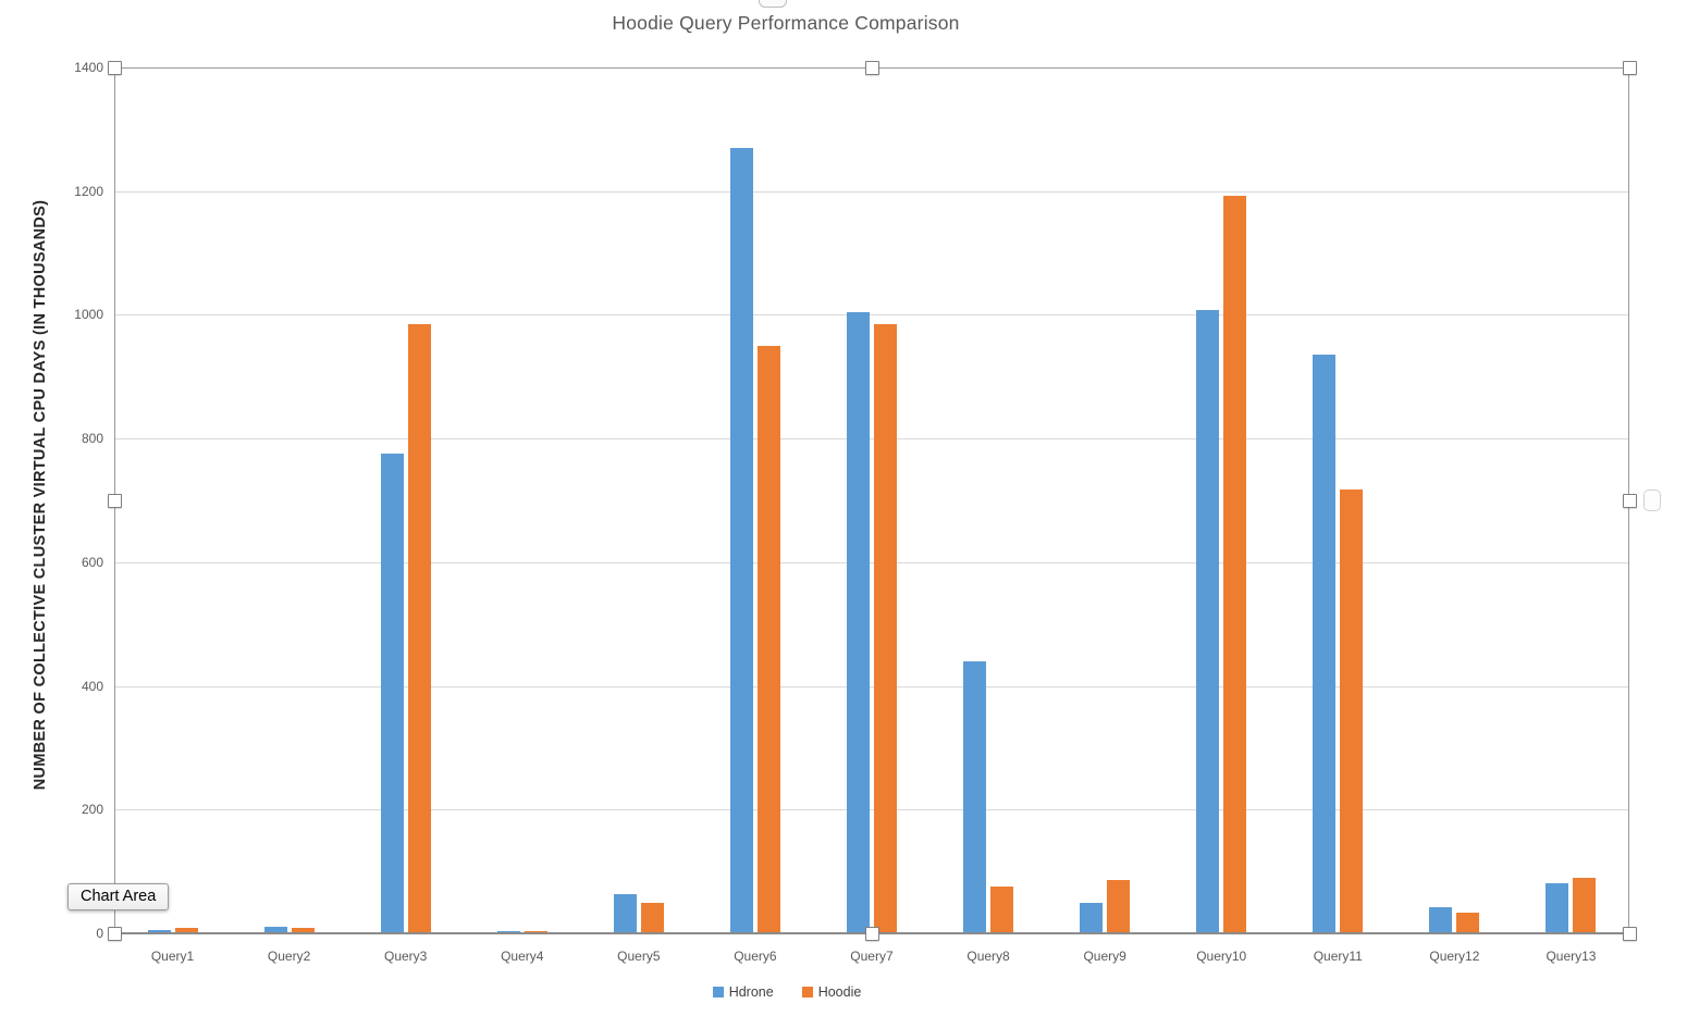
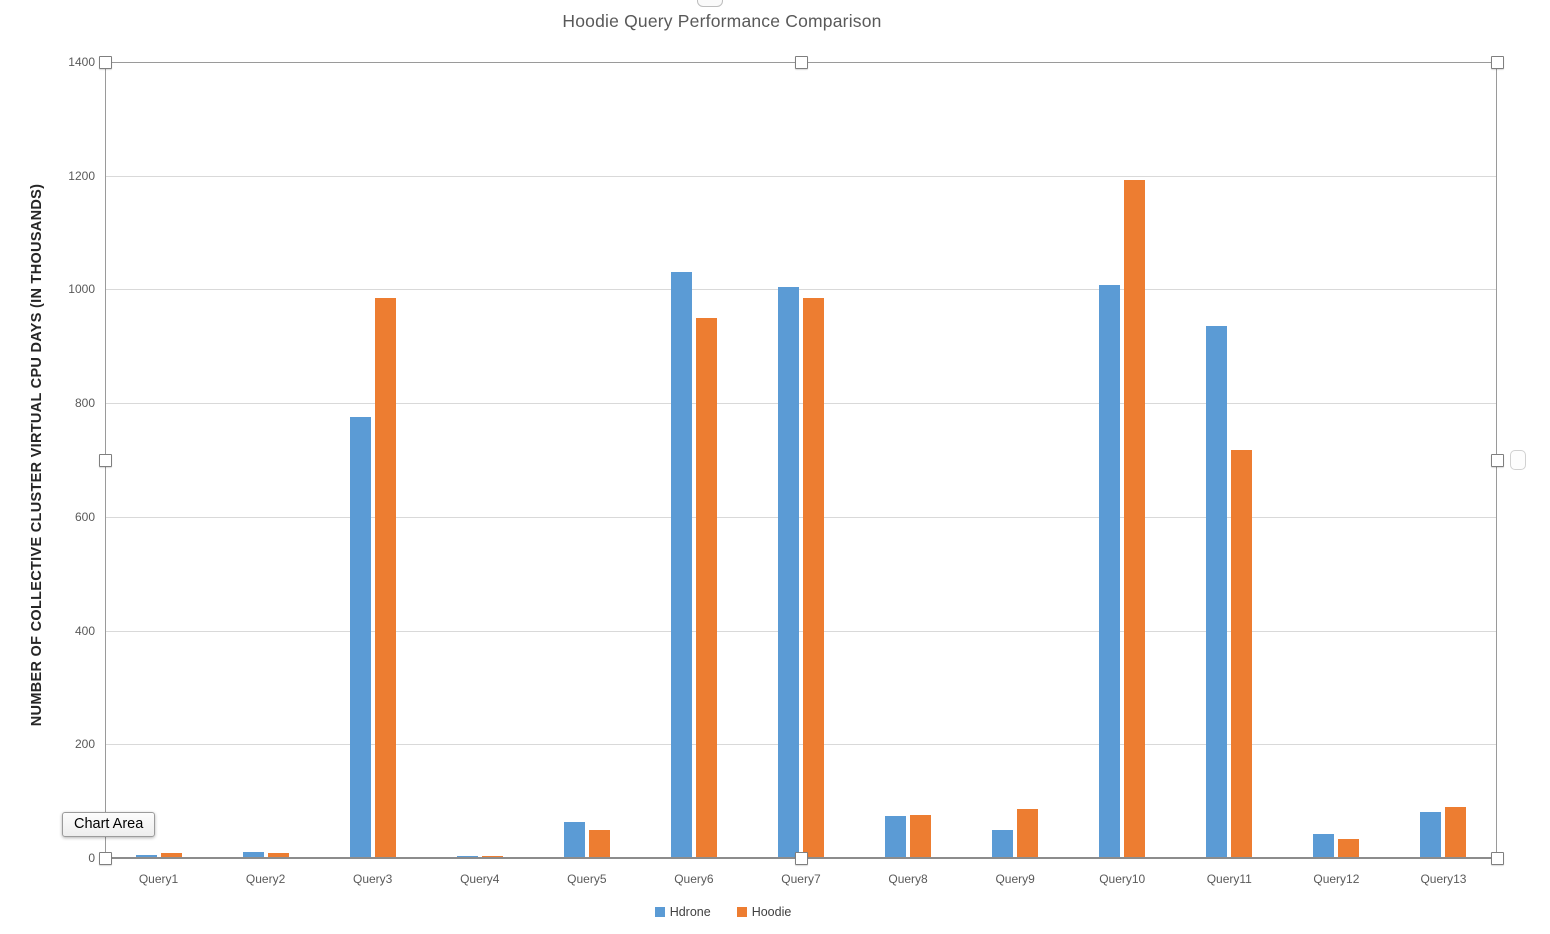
Hdrone/Query6: 1270 -> 1030
Hdrone/Query8: 440 -> 70
